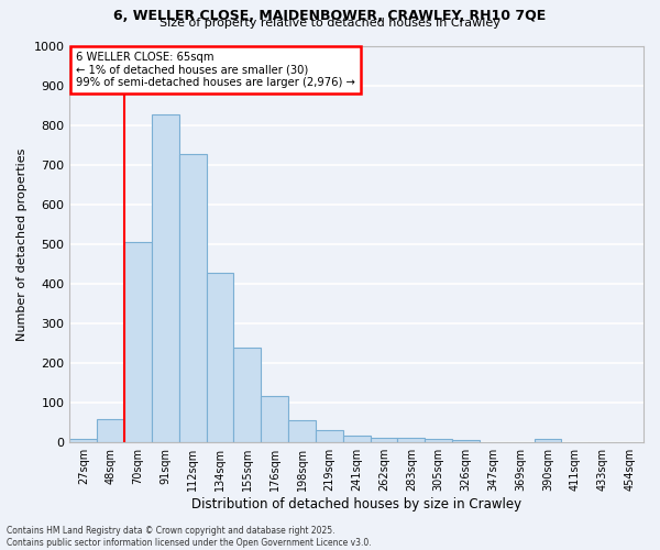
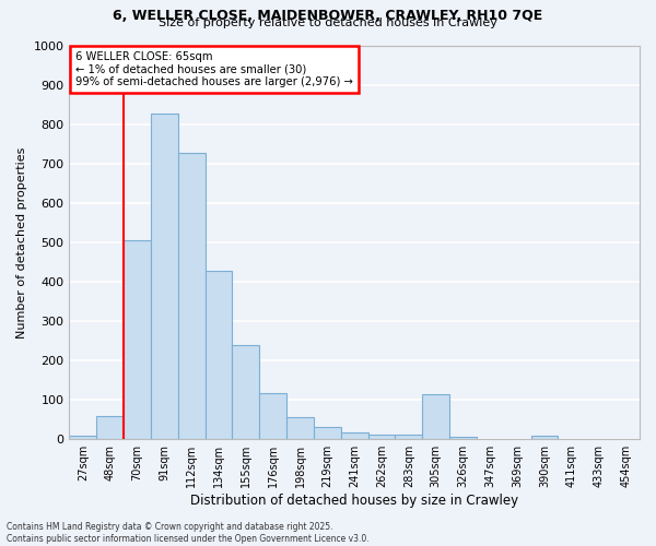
305sqm: 8 -> 115
